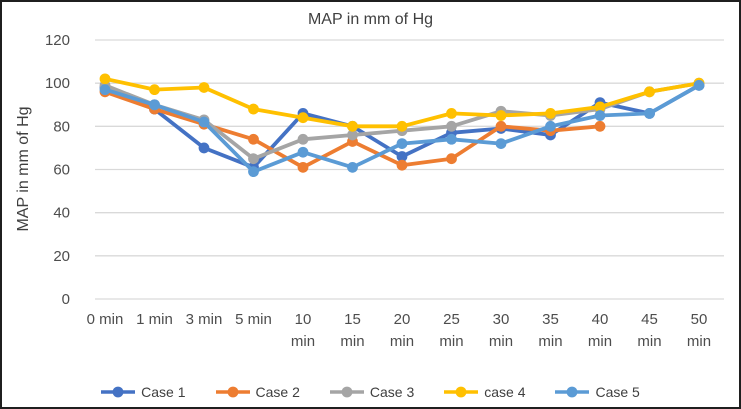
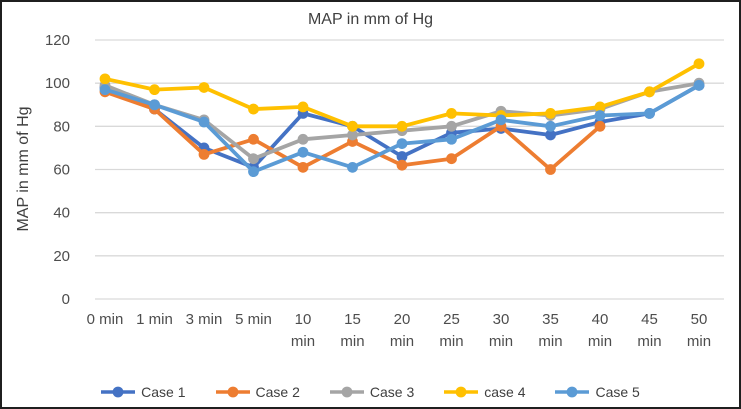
Case 2/3 min: 81 -> 67
case 4/10 min: 84 -> 89
Case 5/30 min: 72 -> 83
Case 2/35 min: 78 -> 60
Case 1/40 min: 91 -> 82
case 4/50 min: 100 -> 109
